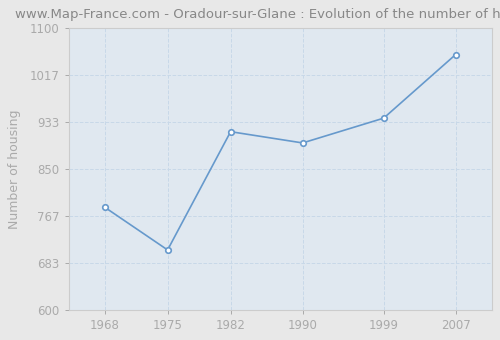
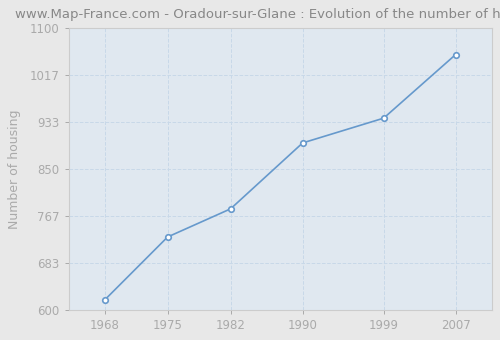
1968: 782 -> 617
1975: 706 -> 729
1982: 916 -> 779
